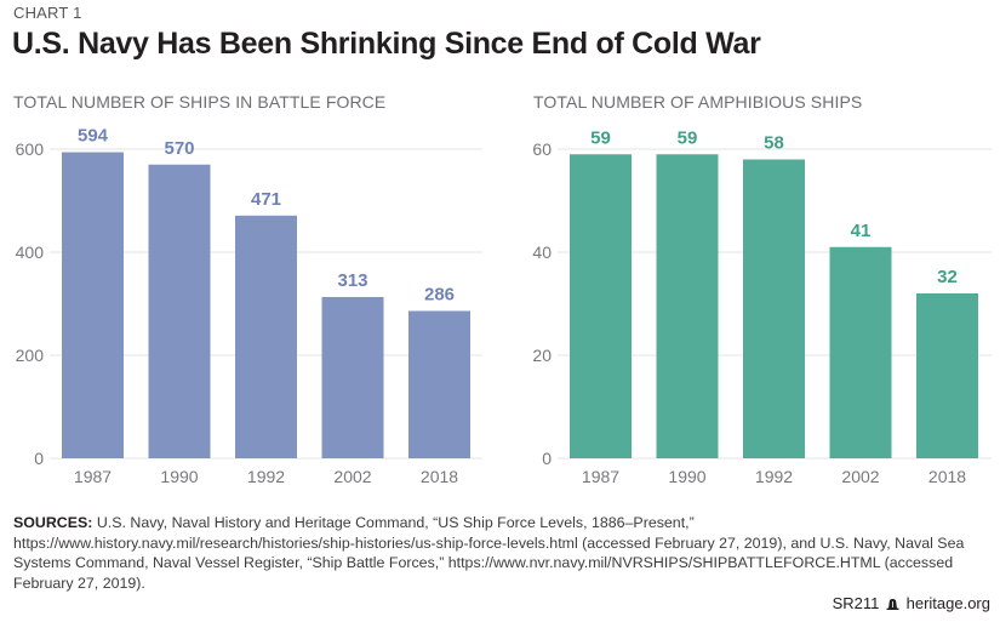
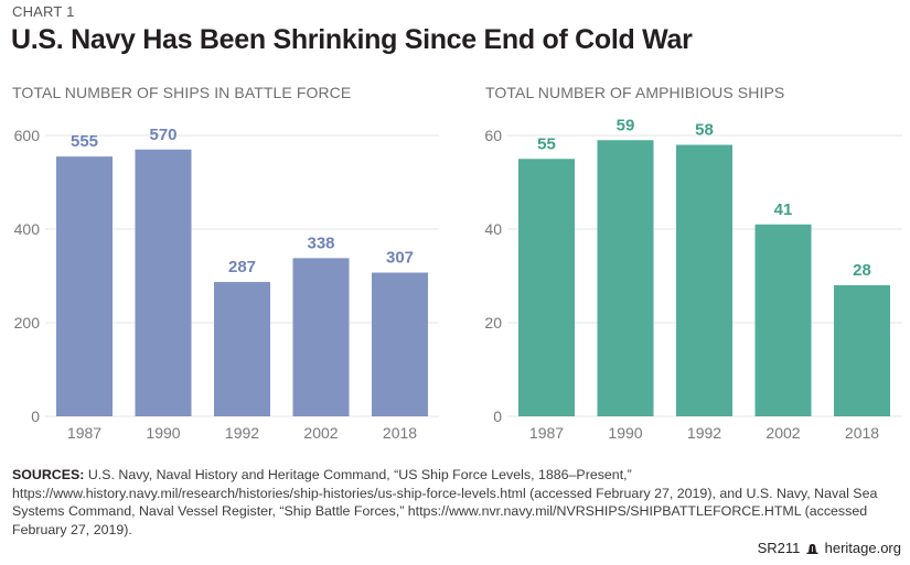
TOTAL NUMBER OF SHIPS IN BATTLE FORCE/1987: 594 -> 555
TOTAL NUMBER OF SHIPS IN BATTLE FORCE/1992: 471 -> 287
TOTAL NUMBER OF SHIPS IN BATTLE FORCE/2002: 313 -> 338
TOTAL NUMBER OF SHIPS IN BATTLE FORCE/2018: 286 -> 307
TOTAL NUMBER OF AMPHIBIOUS SHIPS/1987: 59 -> 55
TOTAL NUMBER OF AMPHIBIOUS SHIPS/2018: 32 -> 28
